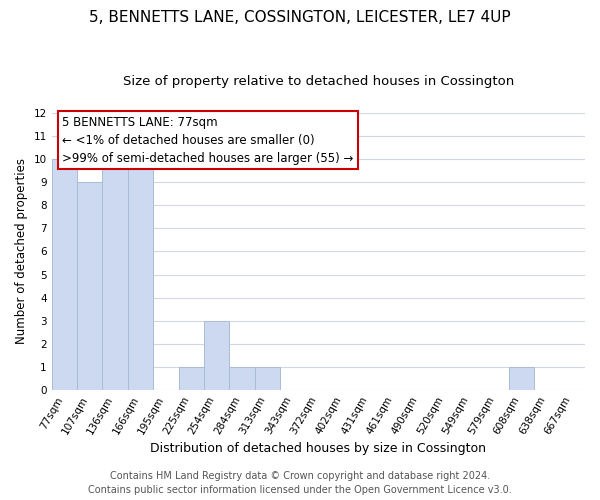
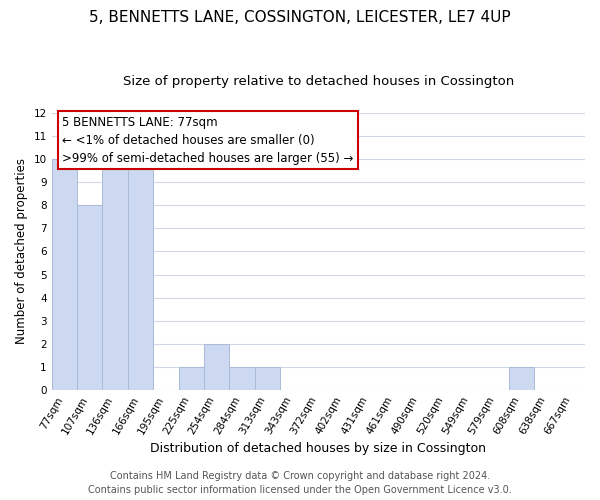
107sqm: 9 -> 8
254sqm: 3 -> 2
